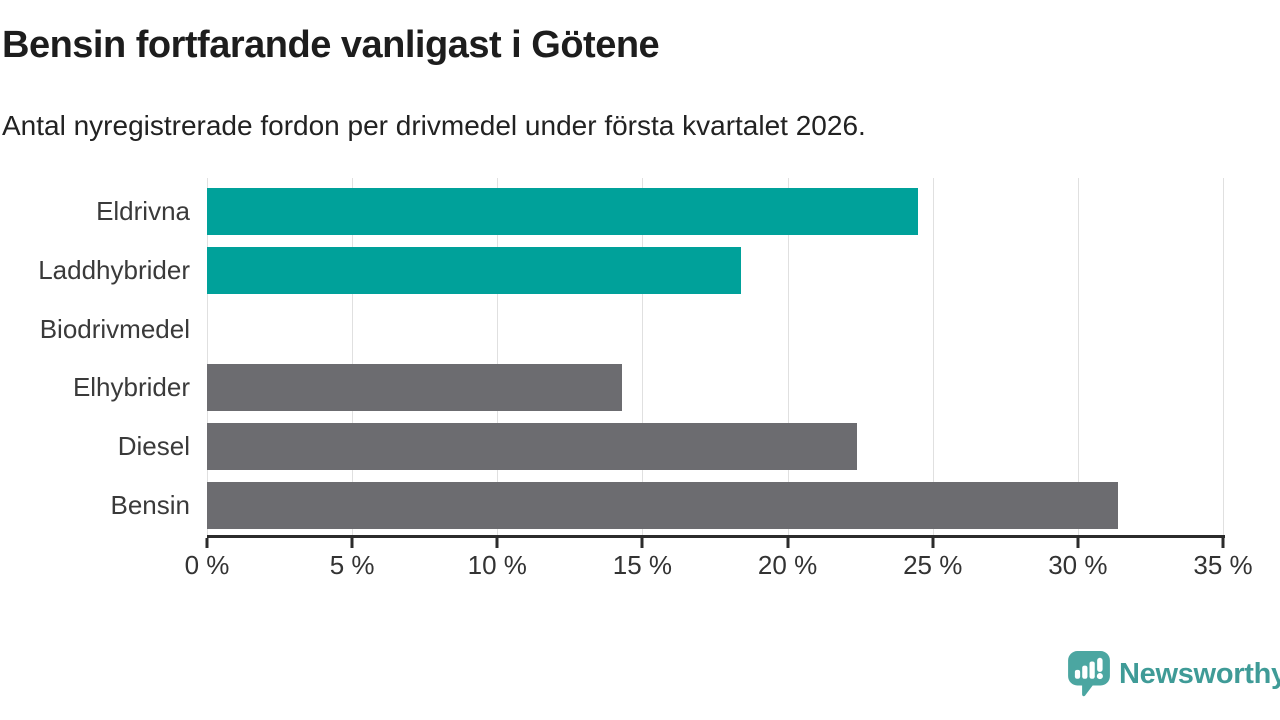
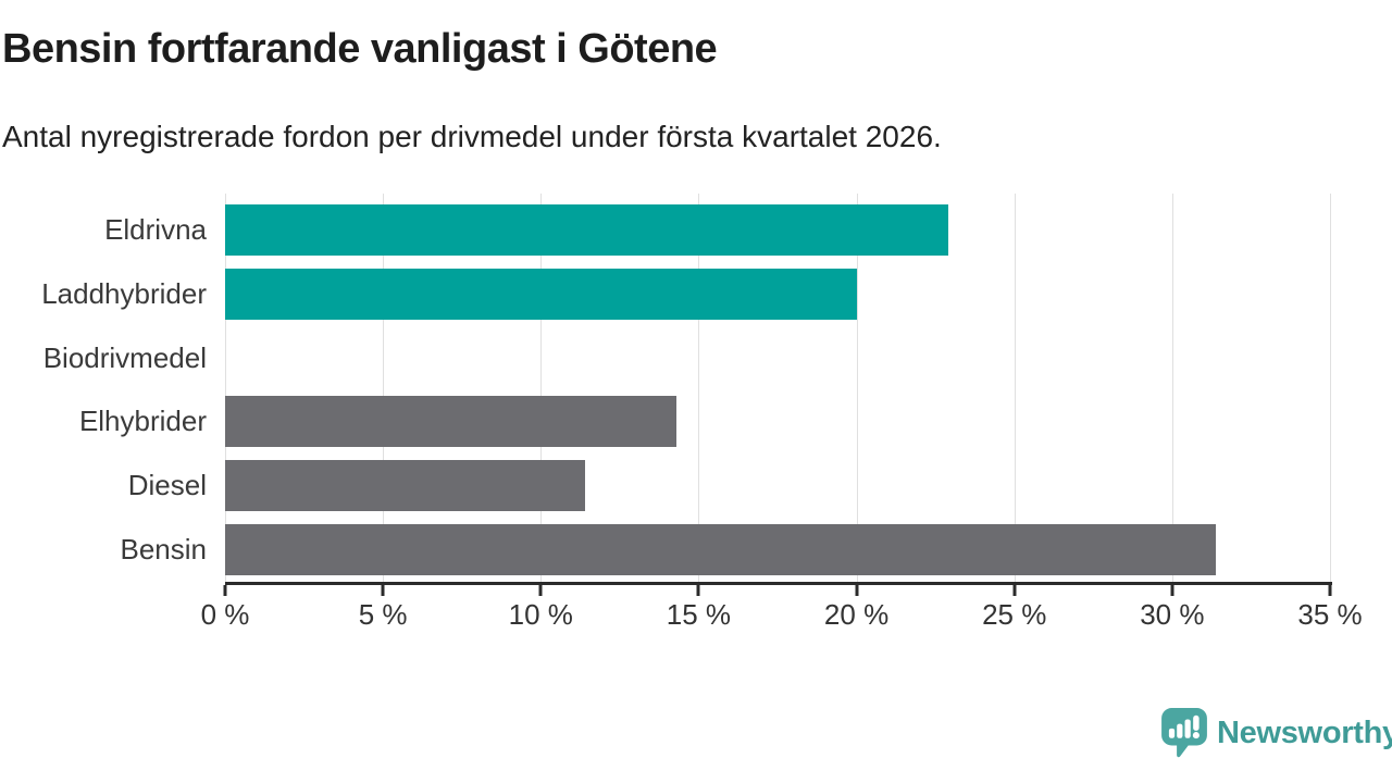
Eldrivna: 24.5% -> 22.9%
Laddhybrider: 18.4% -> 20.0%
Diesel: 22.4% -> 11.4%
